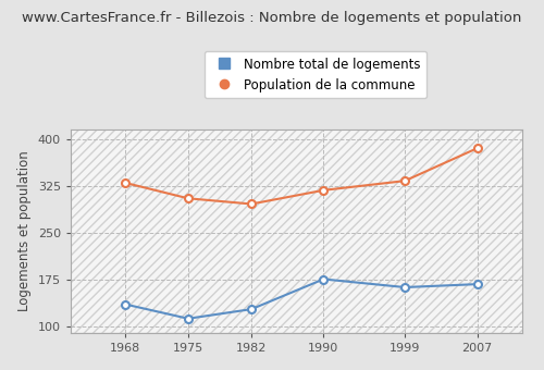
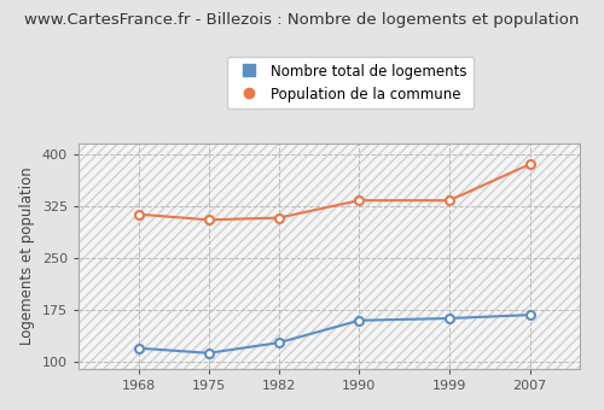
Nombre total de logements/1968: 136 -> 120
Population de la commune/1968: 330 -> 313
Population de la commune/1982: 296 -> 308
Nombre total de logements/1990: 176 -> 160
Population de la commune/1990: 318 -> 333
